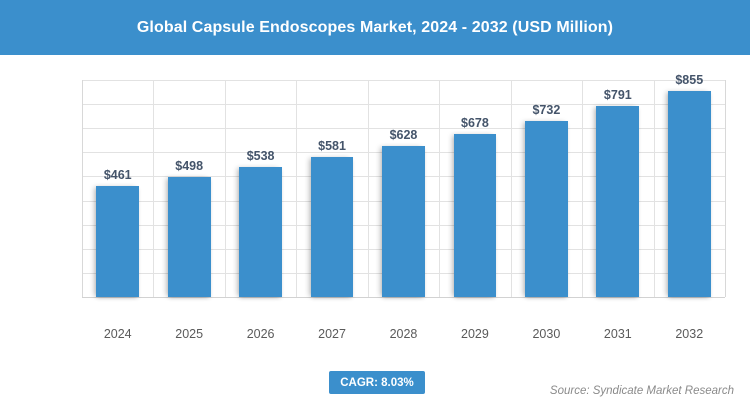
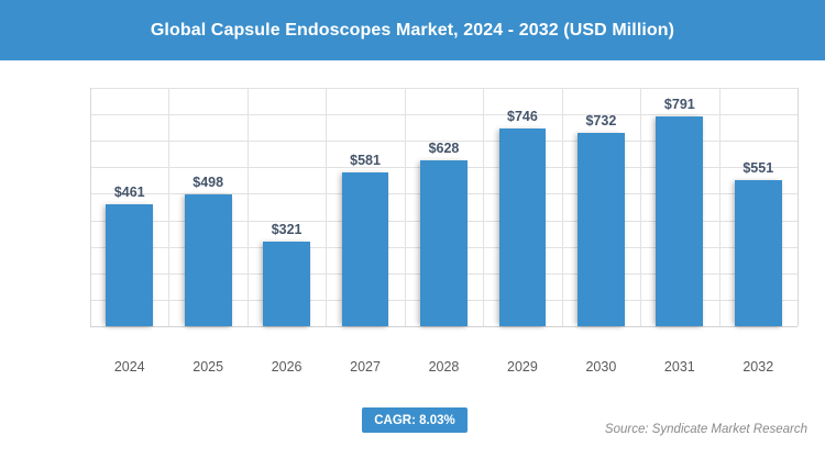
2026: $538 -> $321
2029: $678 -> $746
2032: $855 -> $551
